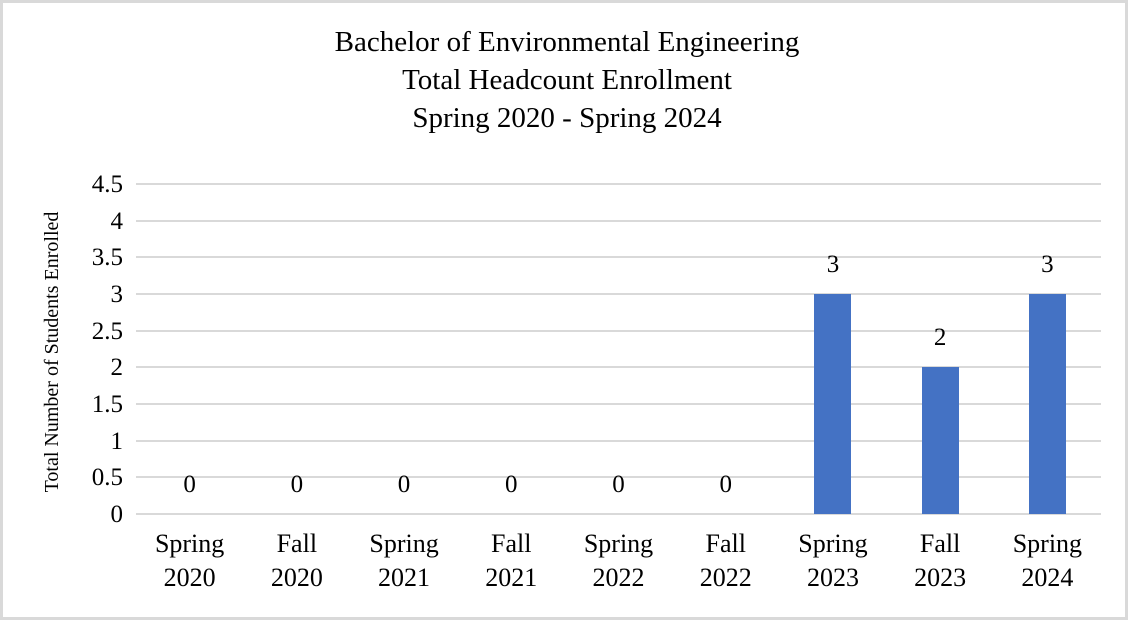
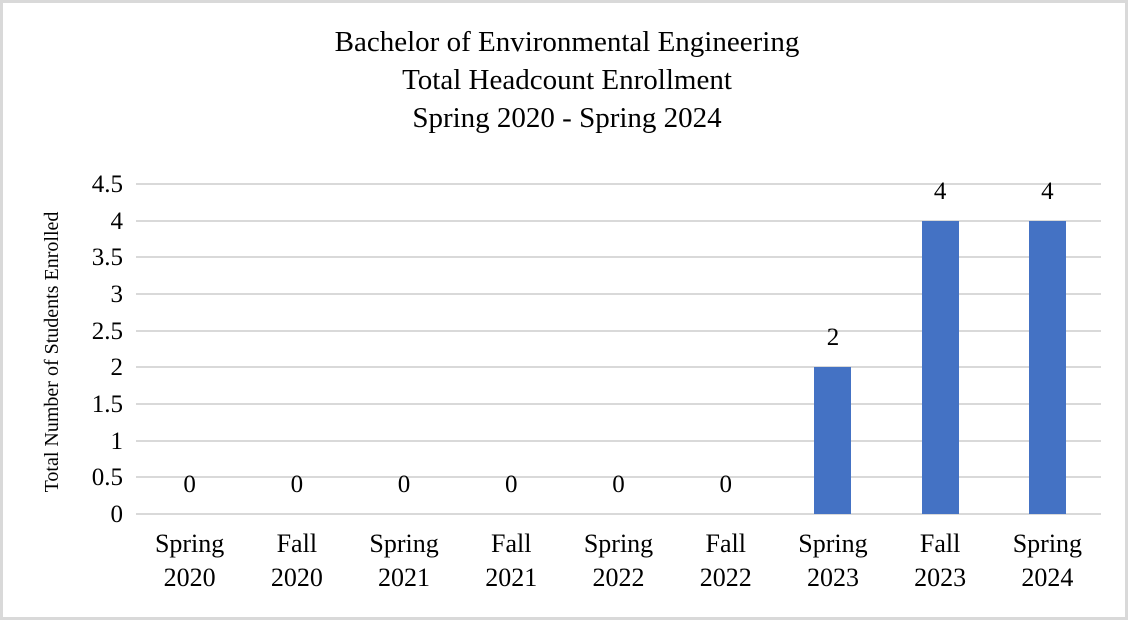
Spring 2023: 3 -> 2
Fall 2023: 2 -> 4
Spring 2024: 3 -> 4
